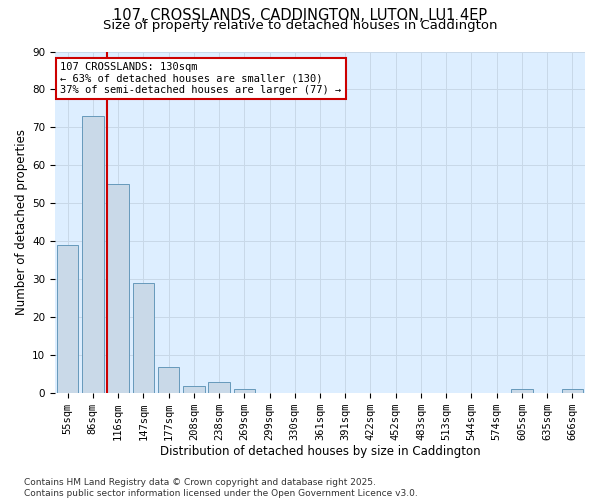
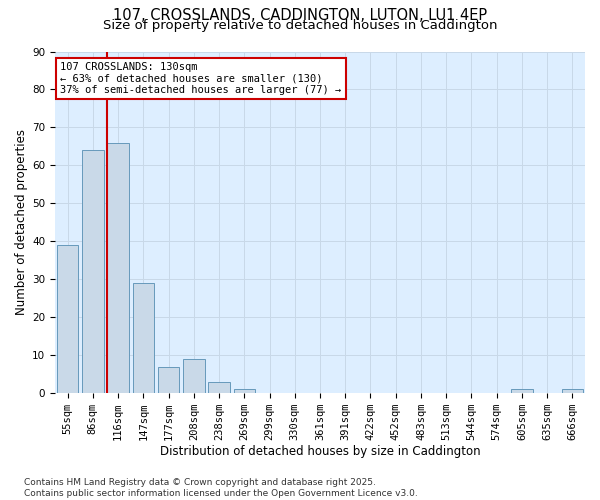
86sqm: 73 -> 64
116sqm: 55 -> 66
208sqm: 2 -> 9
